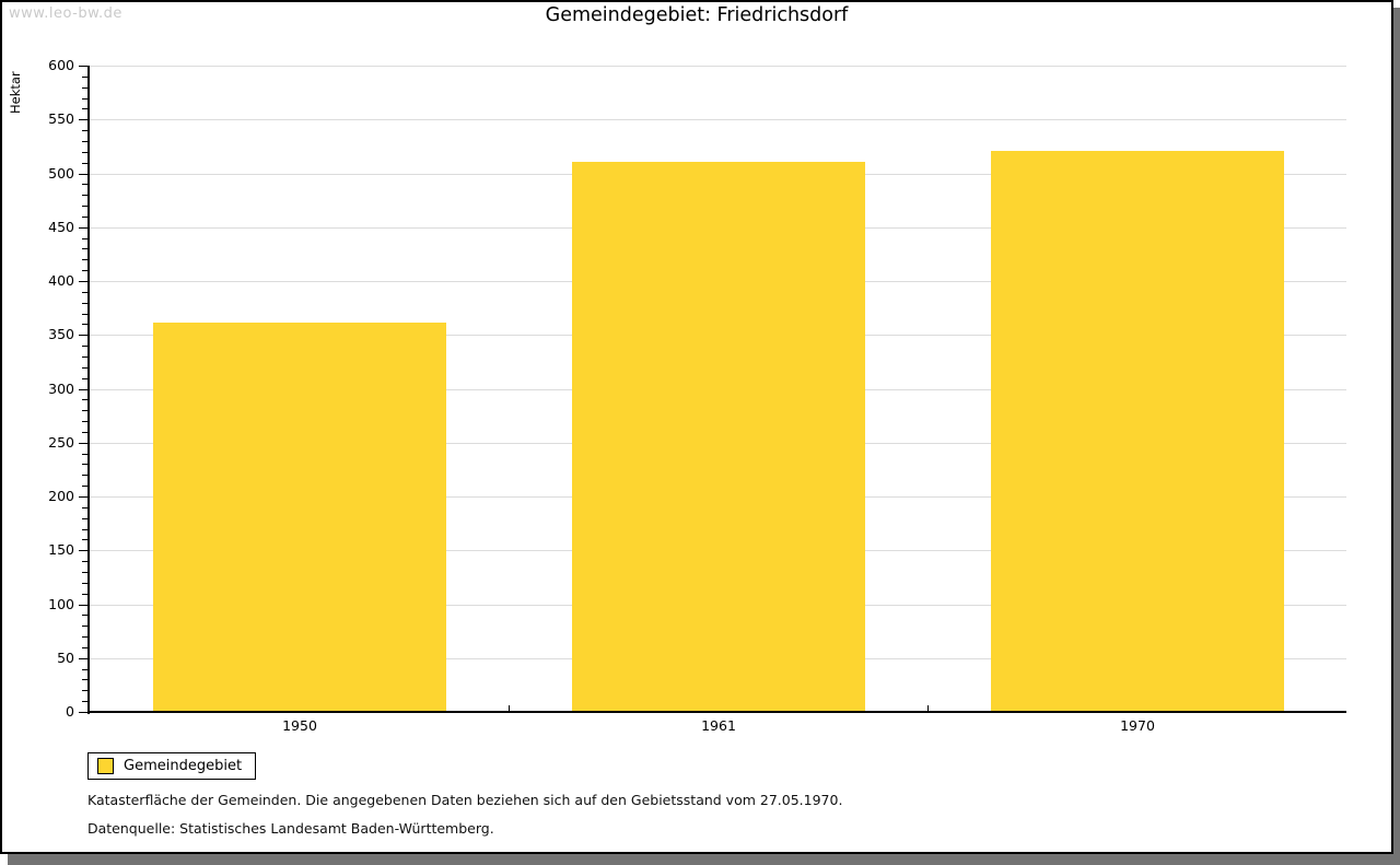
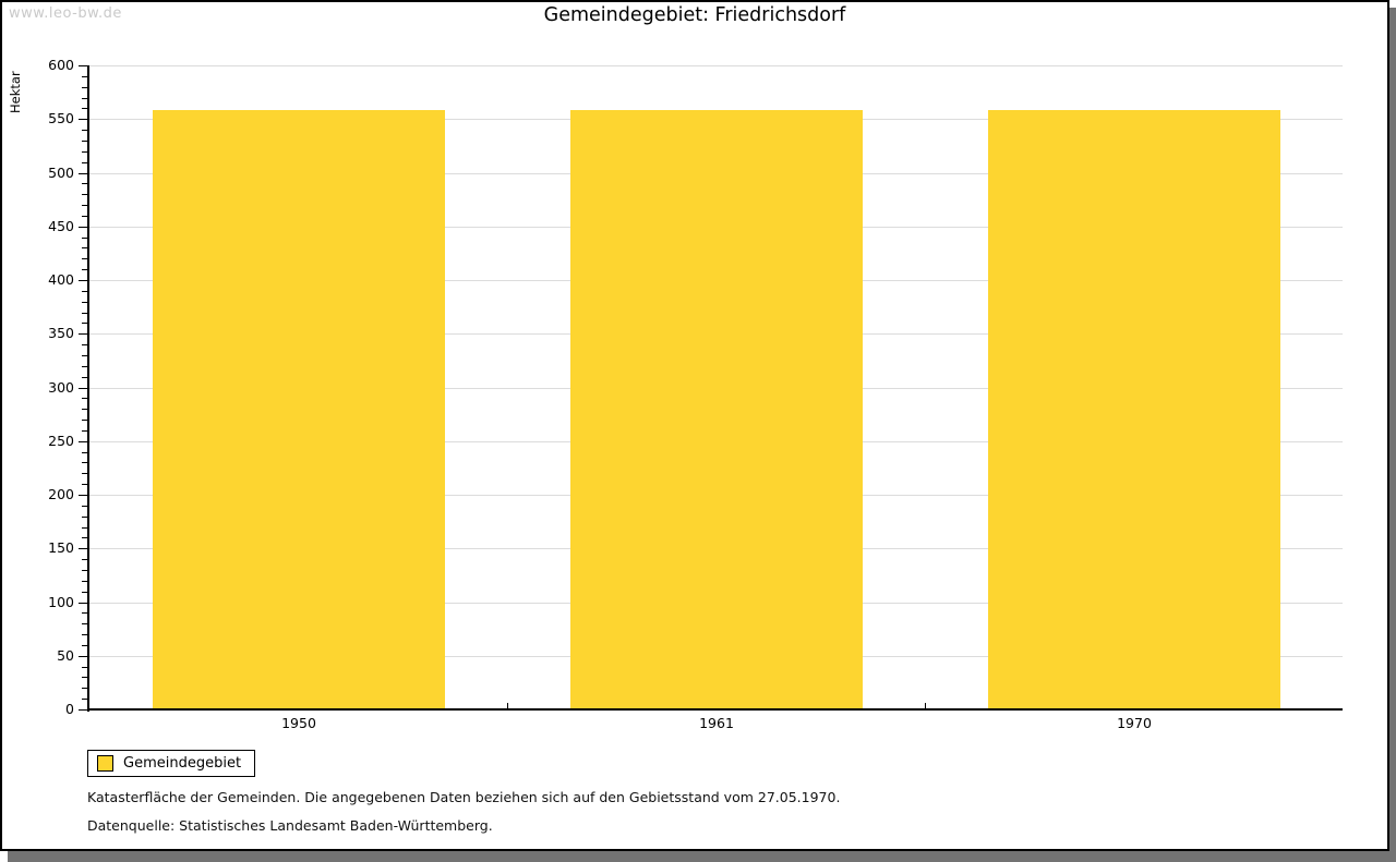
1950: 360 -> 560
1961: 510 -> 560
1970: 520 -> 560
